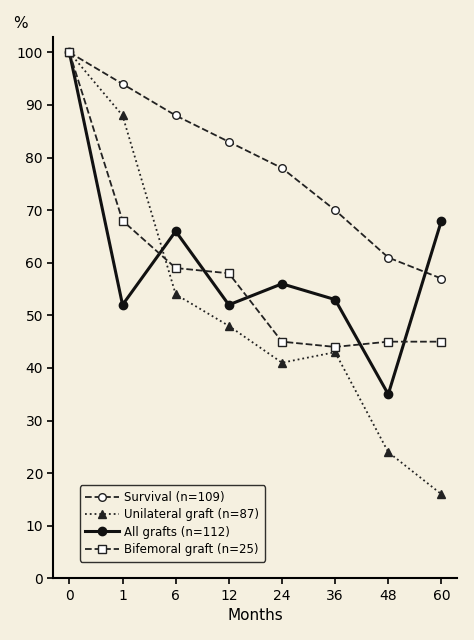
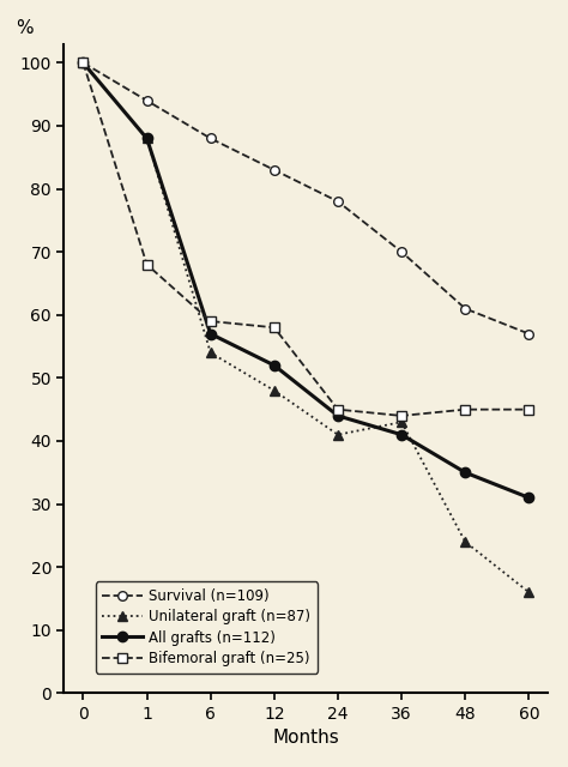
All grafts (n=112)/1: 52 -> 88
All grafts (n=112)/6: 66 -> 57
All grafts (n=112)/24: 56 -> 44
All grafts (n=112)/36: 53 -> 41
All grafts (n=112)/60: 68 -> 31
